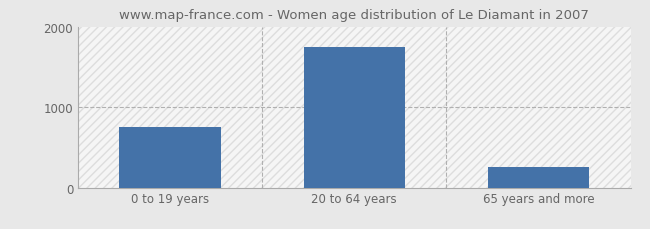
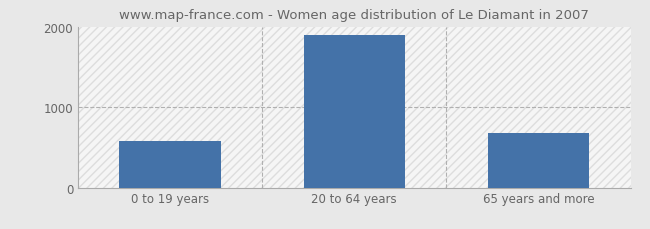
0 to 19 years: 750 -> 580
20 to 64 years: 1750 -> 1900
65 years and more: 260 -> 680
